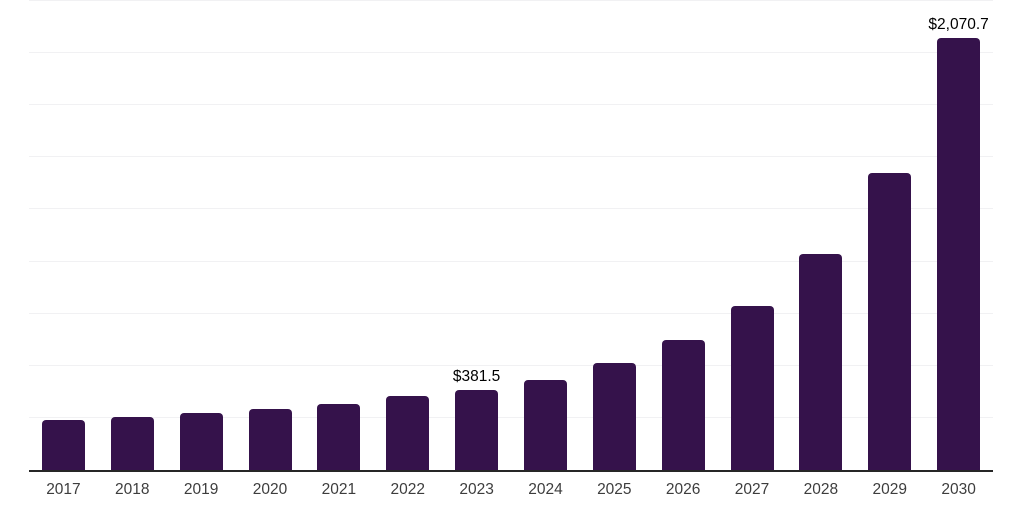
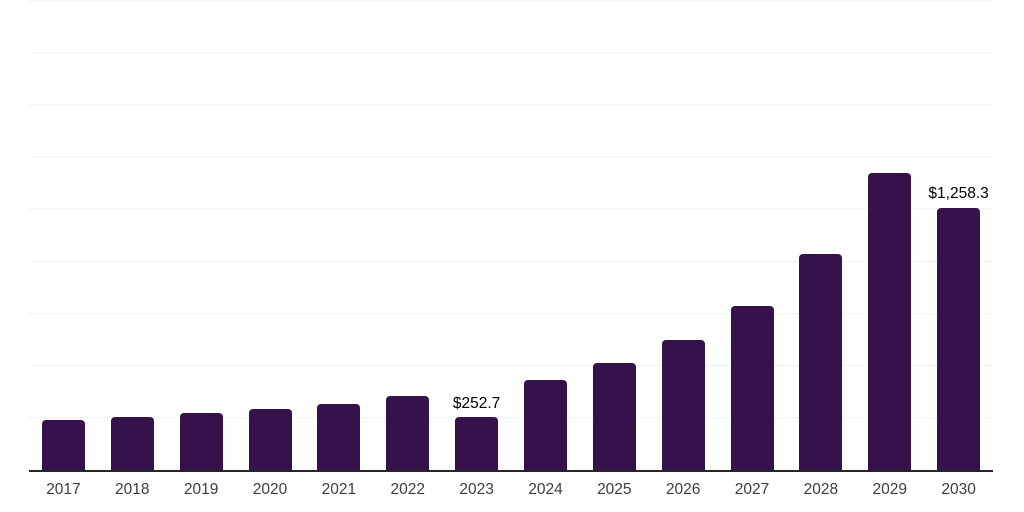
2023: $381.5 -> $252.7
2030: $2,070.7 -> $1,258.3
